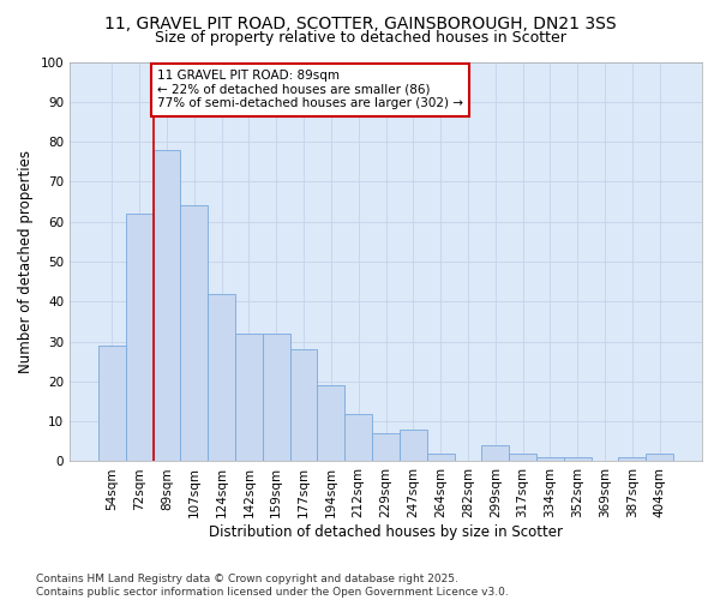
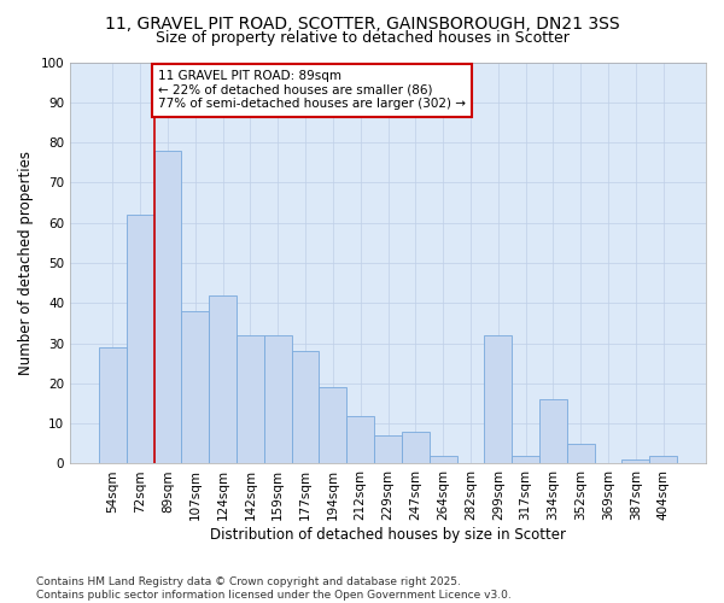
107sqm: 64 -> 38
299sqm: 4 -> 32
334sqm: 1 -> 16
352sqm: 1 -> 5
